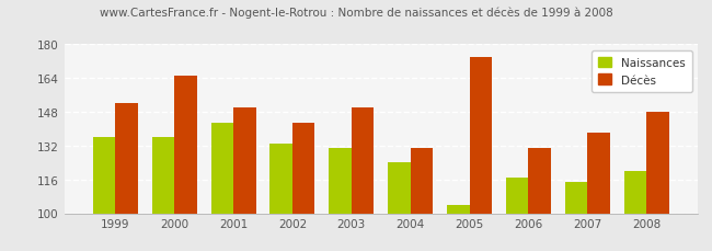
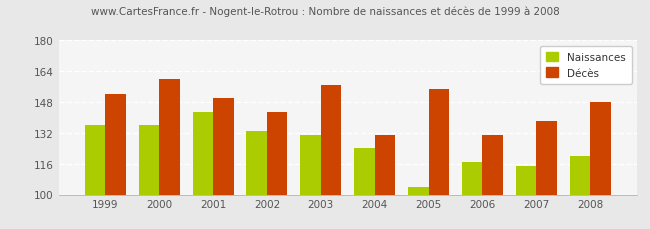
Décès/2000: 165 -> 160
Décès/2003: 150 -> 157
Décès/2005: 174 -> 155
